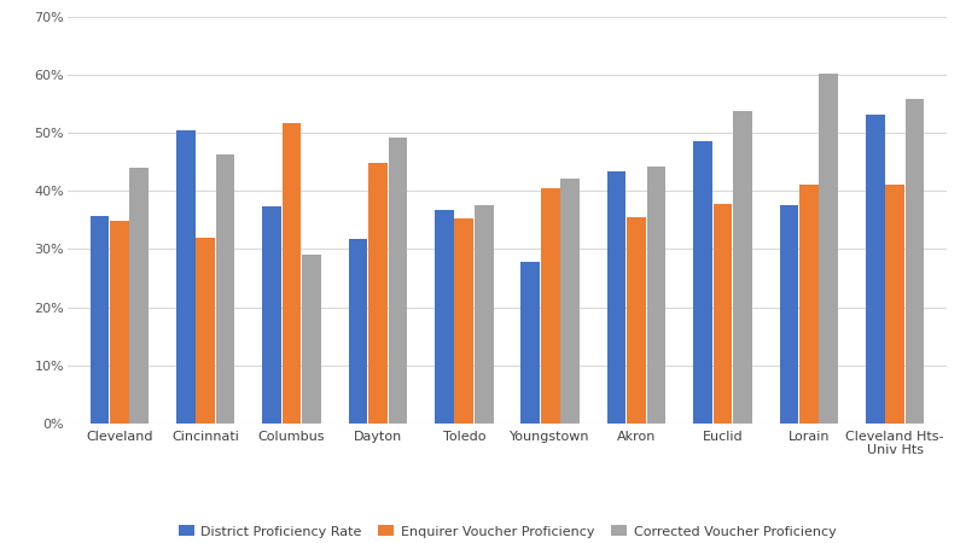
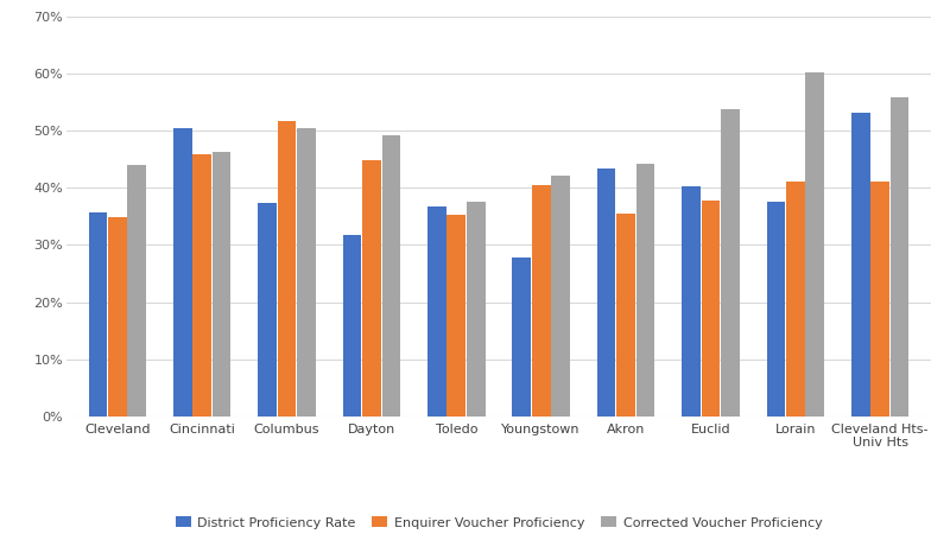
Enquirer Voucher Proficiency/Cincinnati: 32.0% -> 45.9%
Corrected Voucher Proficiency/Columbus: 29.0% -> 50.3%
District Proficiency Rate/Euclid: 48.5% -> 40.2%
